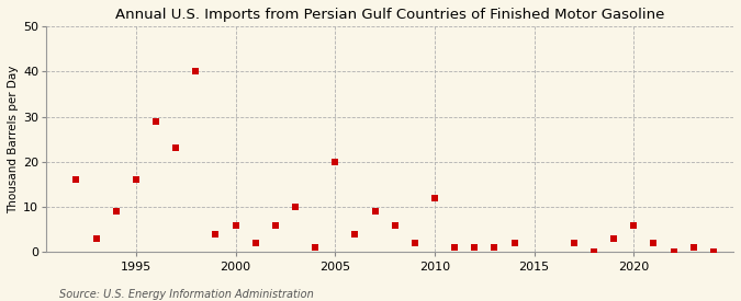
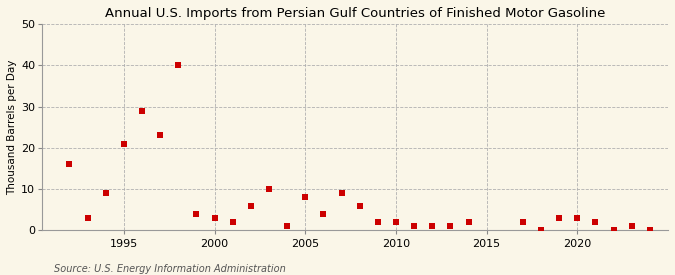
1995: 16 -> 21
2000: 6 -> 3
2005: 20 -> 8
2010: 12 -> 2
2020: 6 -> 3
